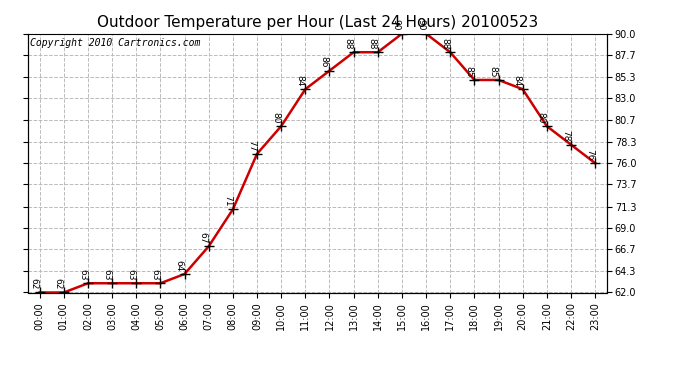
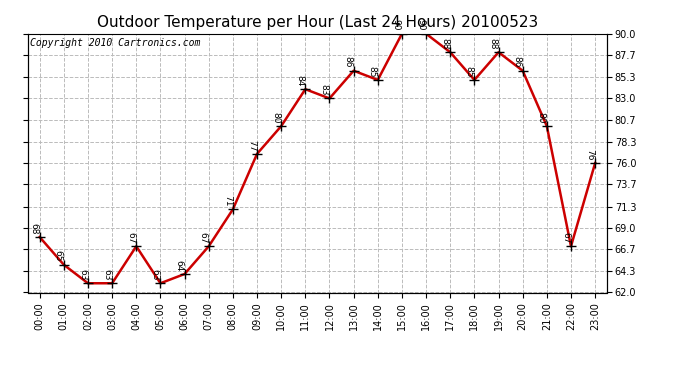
00:00: 62 -> 68
01:00: 62 -> 65
04:00: 63 -> 67
12:00: 86 -> 83
13:00: 88 -> 86
14:00: 88 -> 85
19:00: 85 -> 88
20:00: 84 -> 86
22:00: 78 -> 67
